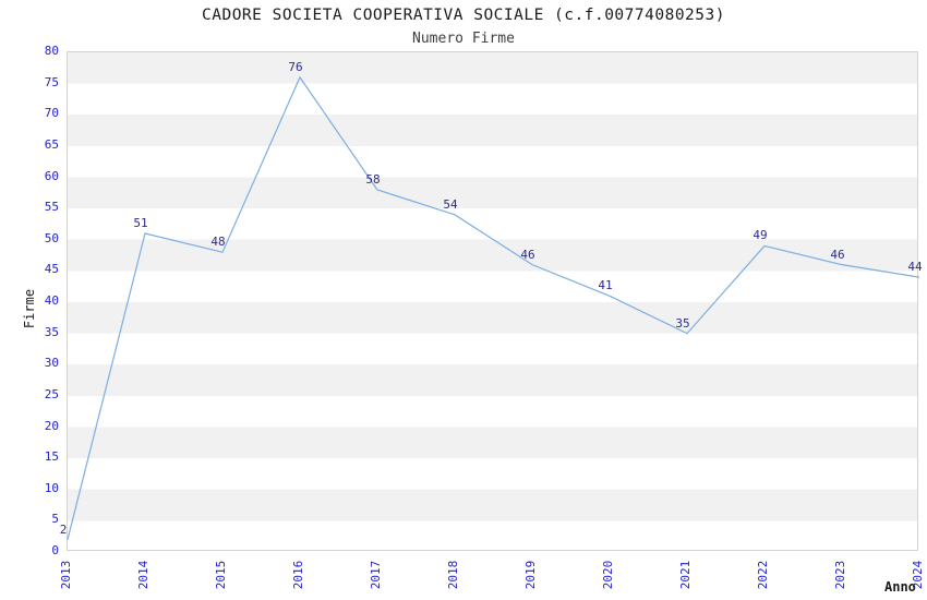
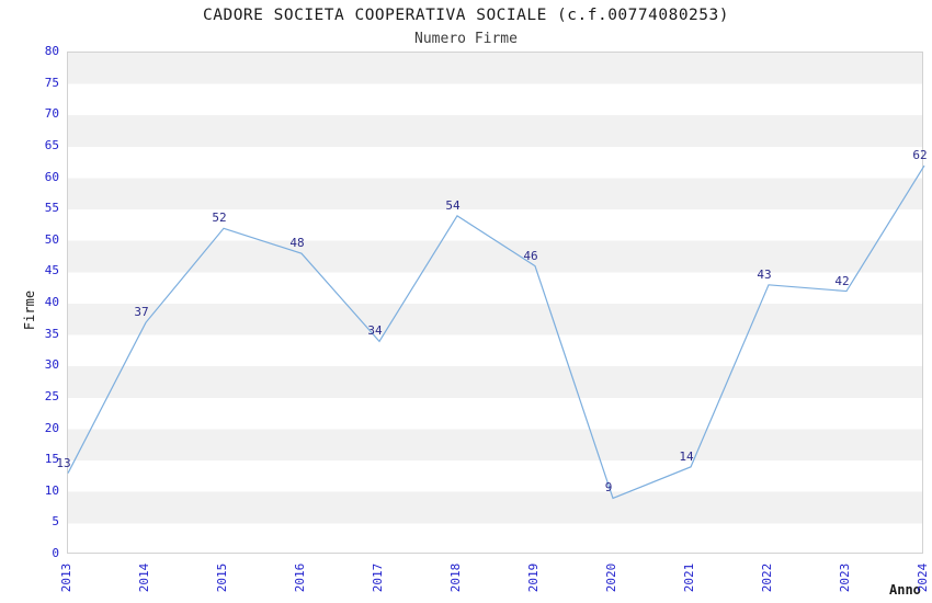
2013: 2 -> 13
2014: 51 -> 37
2015: 48 -> 52
2016: 76 -> 48
2017: 58 -> 34
2020: 41 -> 9
2021: 35 -> 14
2022: 49 -> 43
2023: 46 -> 42
2024: 44 -> 62
